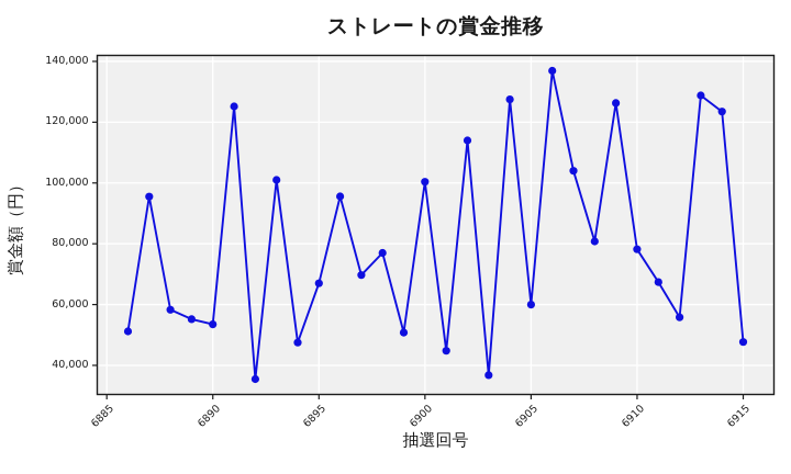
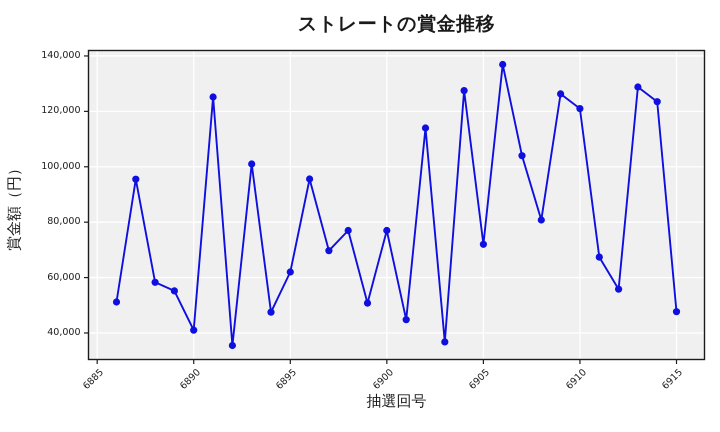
6890: 54000 -> 41000
6895: 67000 -> 62000
6900: 100000 -> 77000
6905: 60000 -> 72000
6910: 78000 -> 121000
